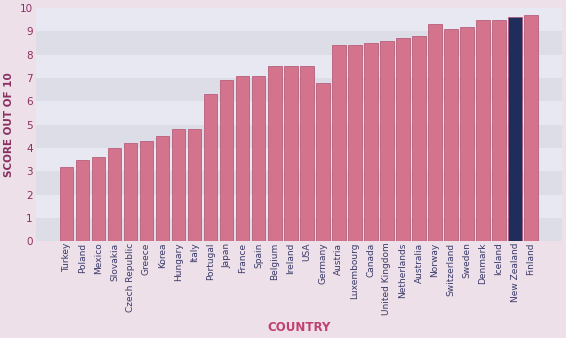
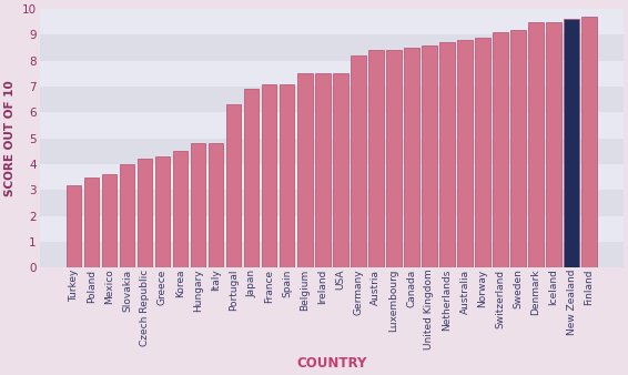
Germany: 6.8 -> 8.2
Norway: 9.3 -> 8.9
